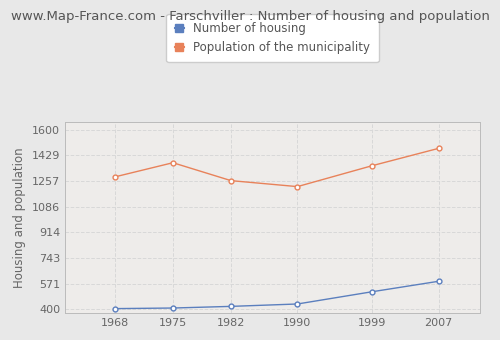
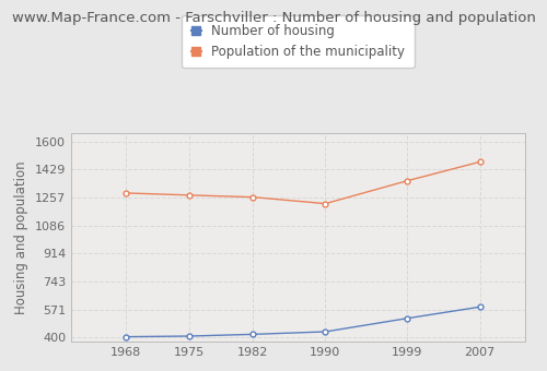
Population of the municipality/1975: 1380 -> 1270
